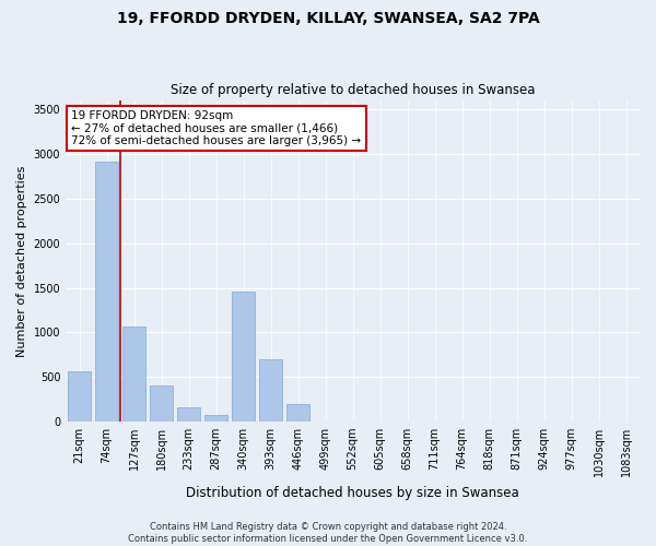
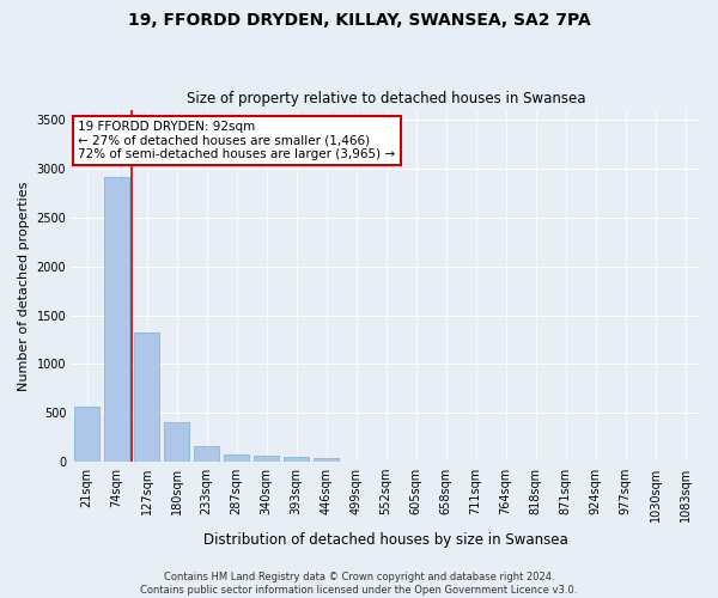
127sqm: 1060 -> 1320
340sqm: 1460 -> 60
393sqm: 700 -> 50
446sqm: 200 -> 40
